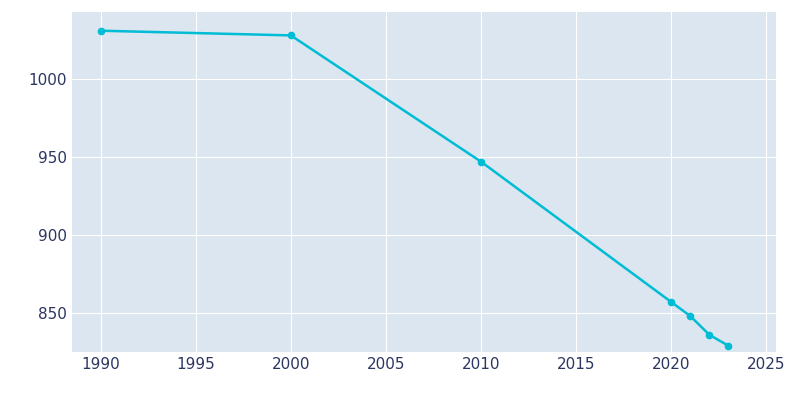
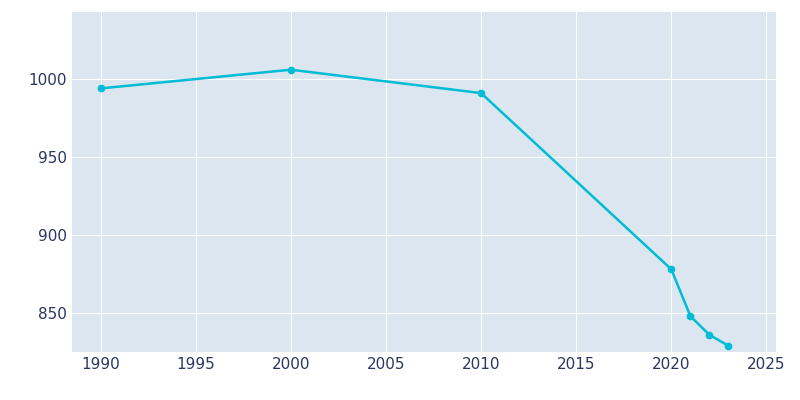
1990: 1031 -> 994
2000: 1028 -> 1006
2010: 947 -> 991
2020: 857 -> 878
